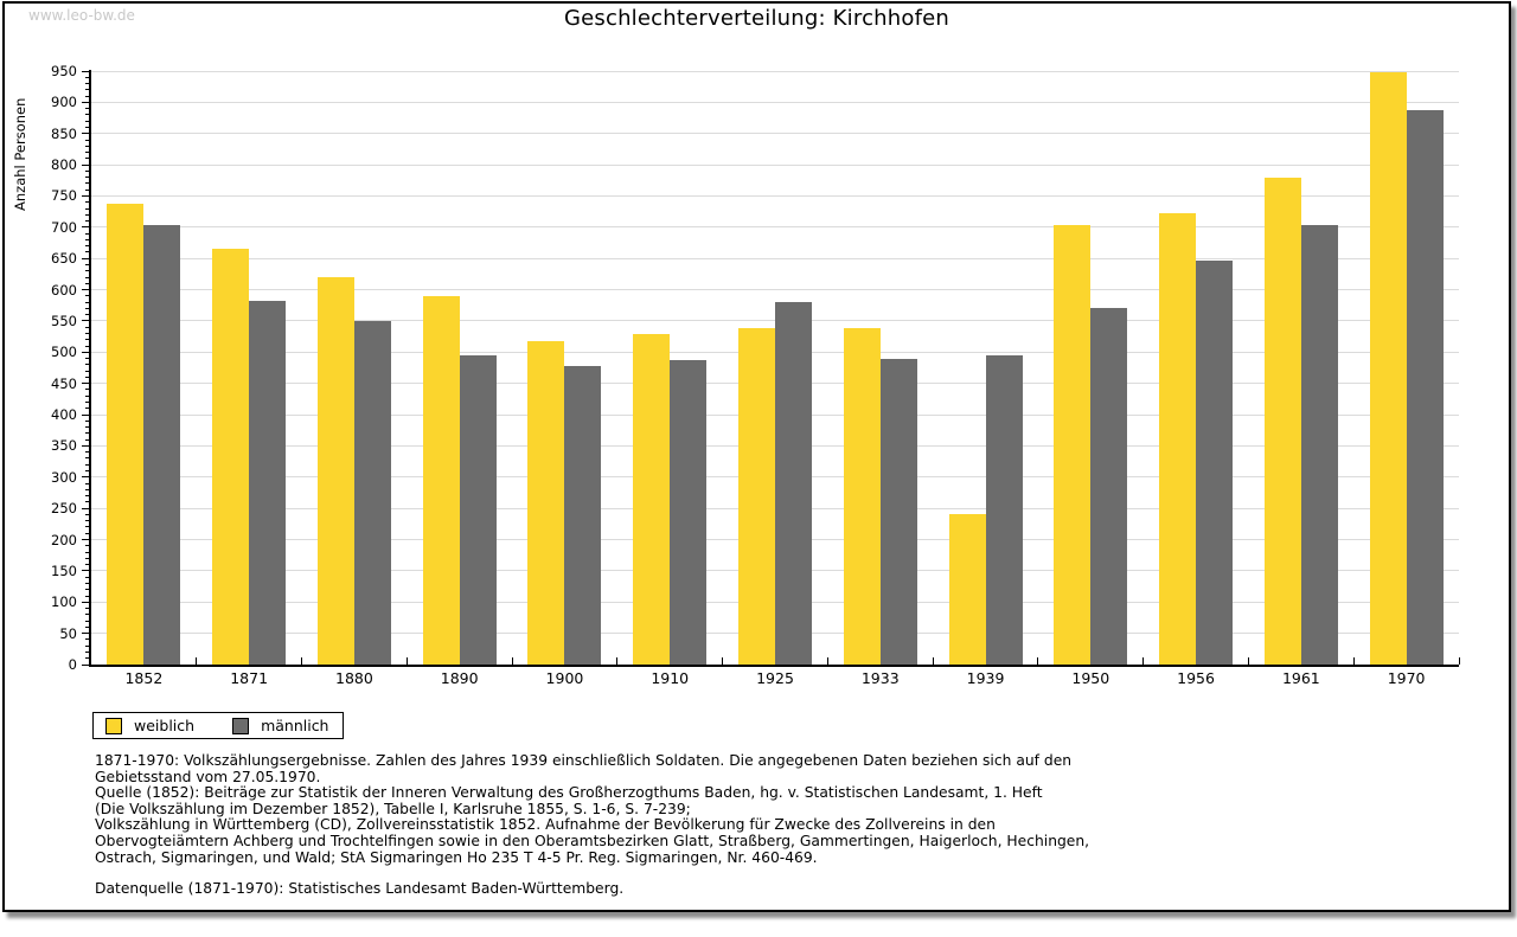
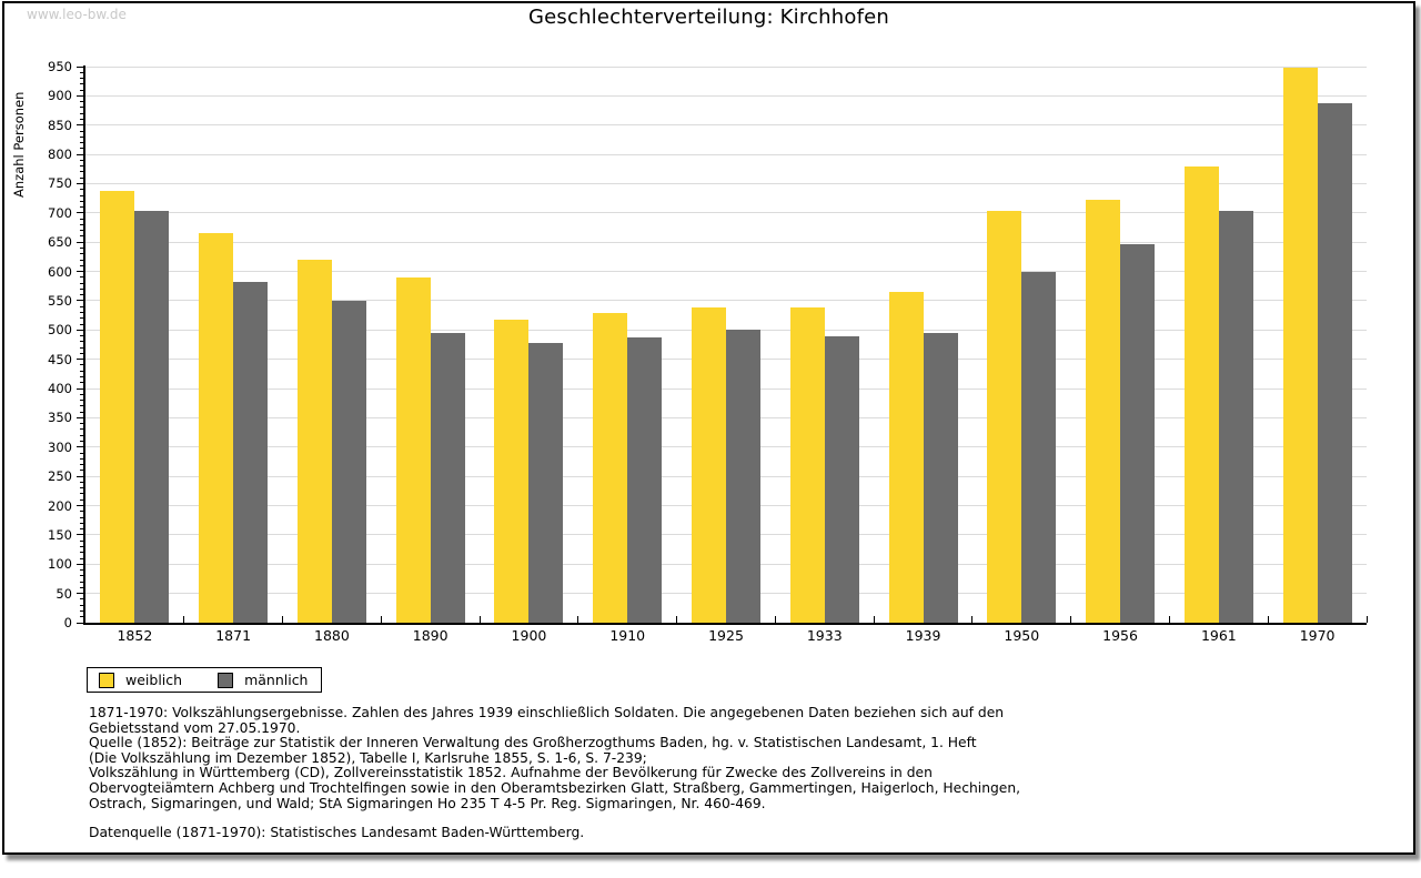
männlich/1925: 580 -> 500
weiblich/1939: 240 -> 570
männlich/1950: 570 -> 600
